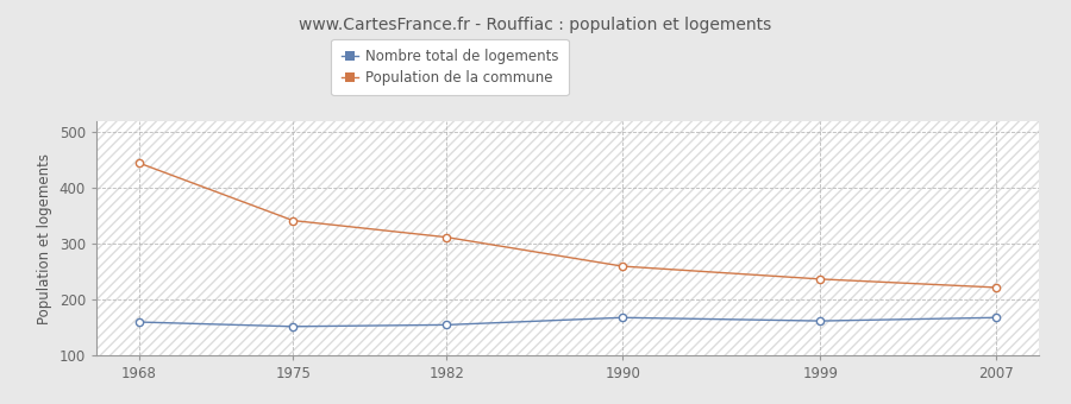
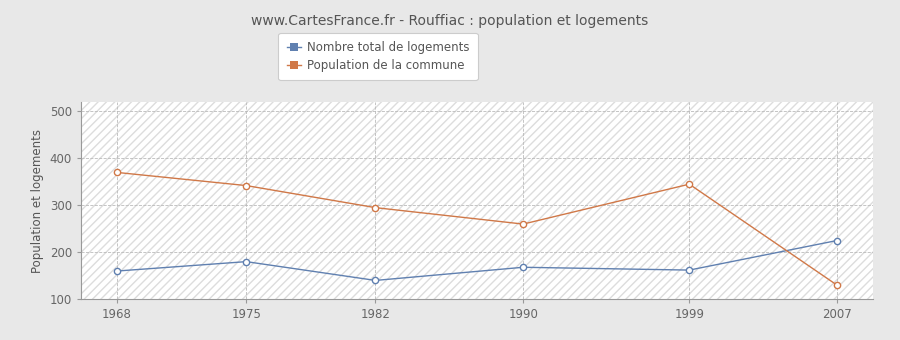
Population de la commune/1968: 445 -> 370
Nombre total de logements/1975: 152 -> 180
Nombre total de logements/1982: 155 -> 140
Population de la commune/1982: 312 -> 295
Population de la commune/1999: 237 -> 345
Nombre total de logements/2007: 168 -> 225
Population de la commune/2007: 222 -> 130
